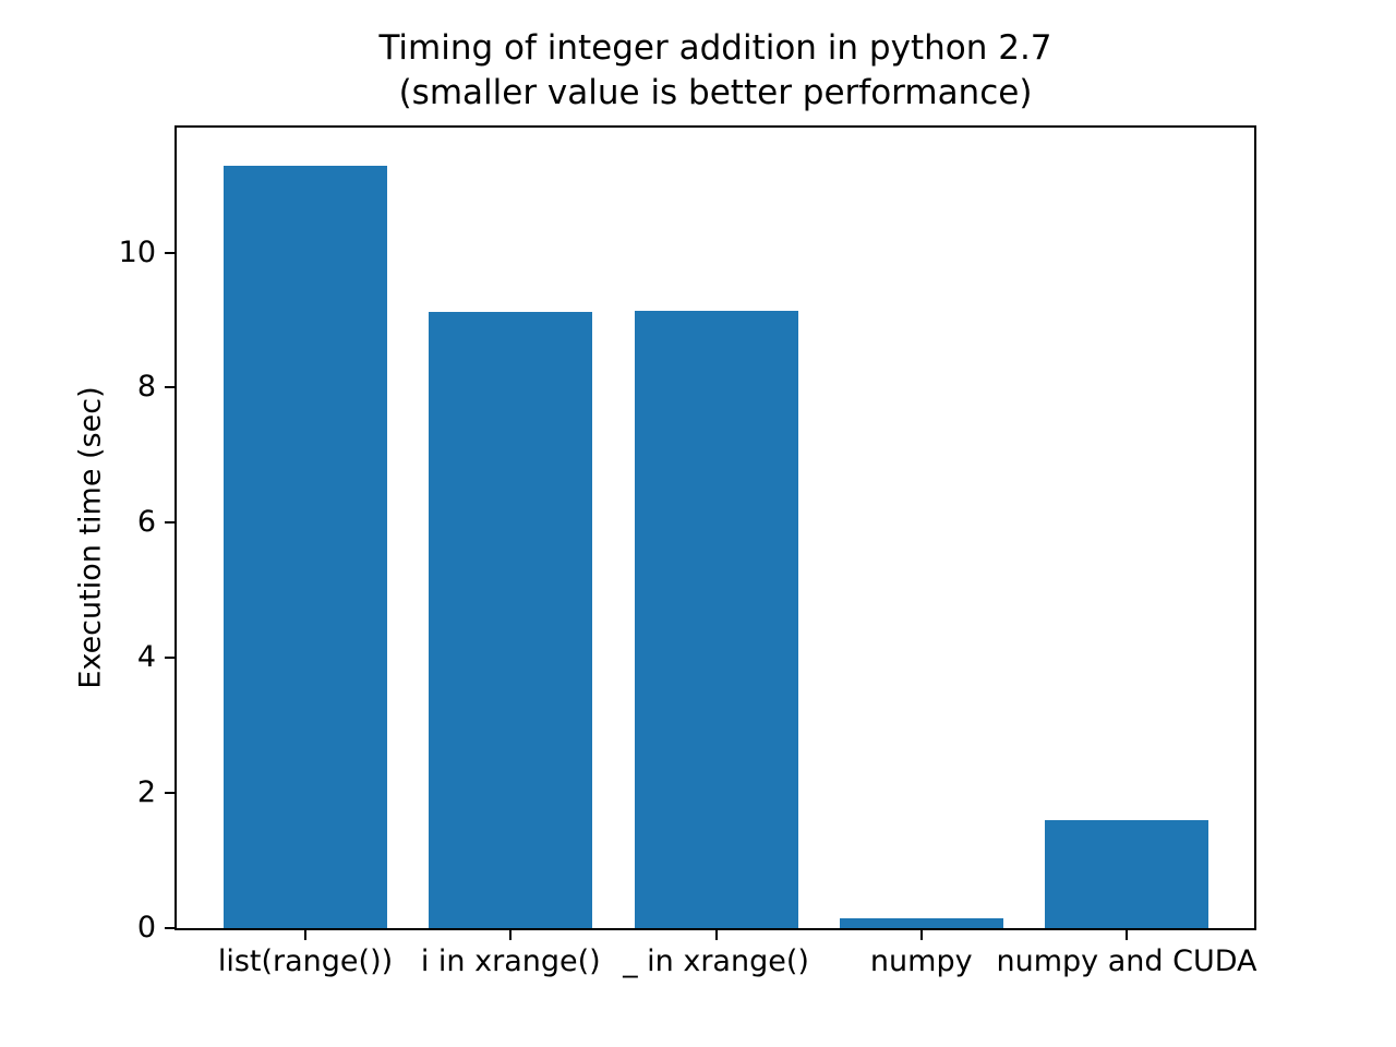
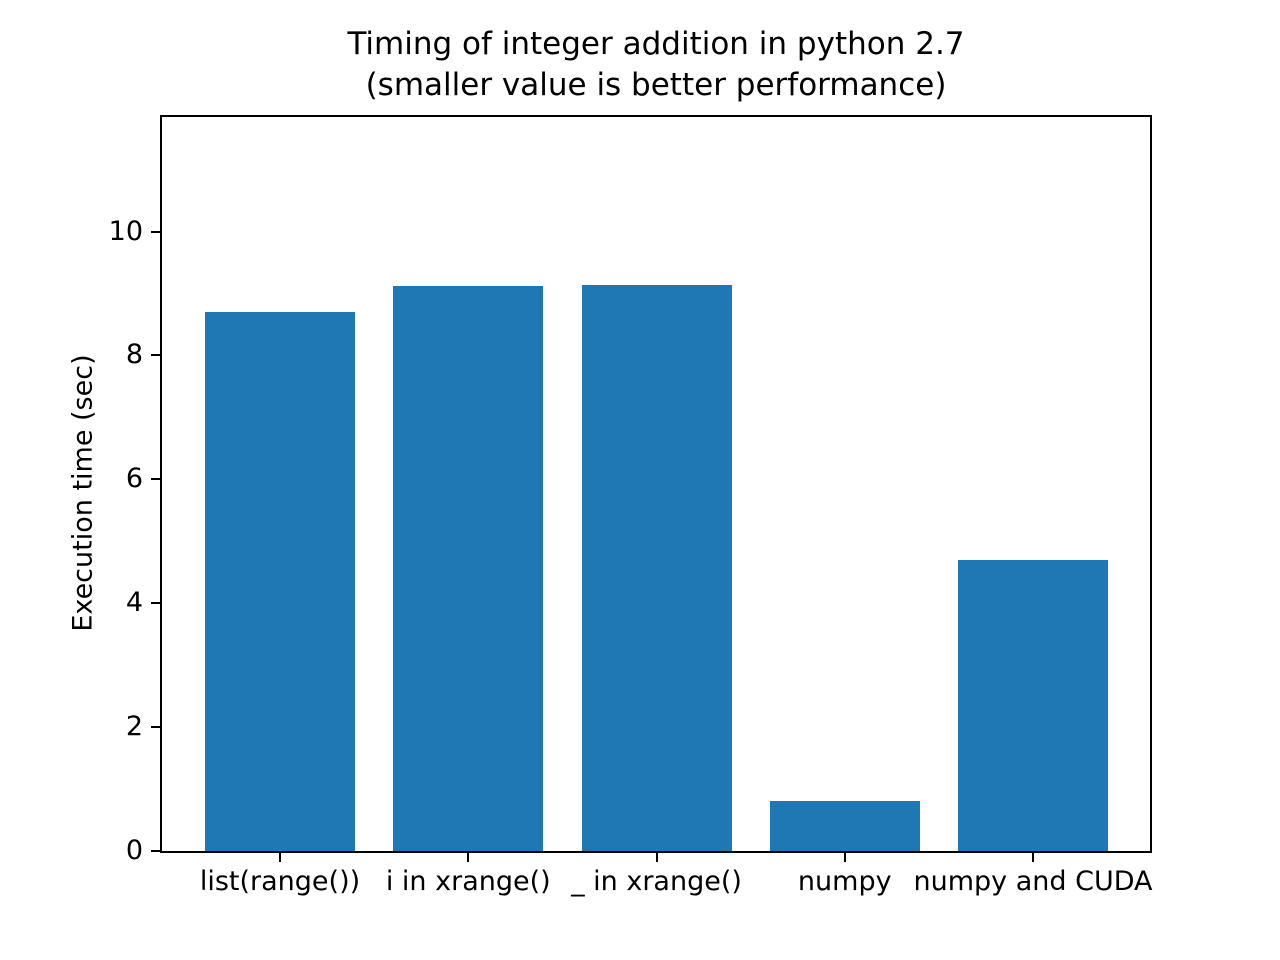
list(range()): 11.3 -> 8.7
numpy: 0.1 -> 0.8
numpy and CUDA: 1.6 -> 4.7
